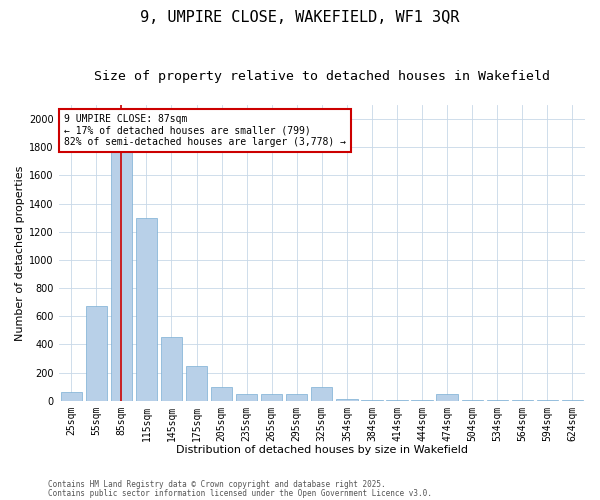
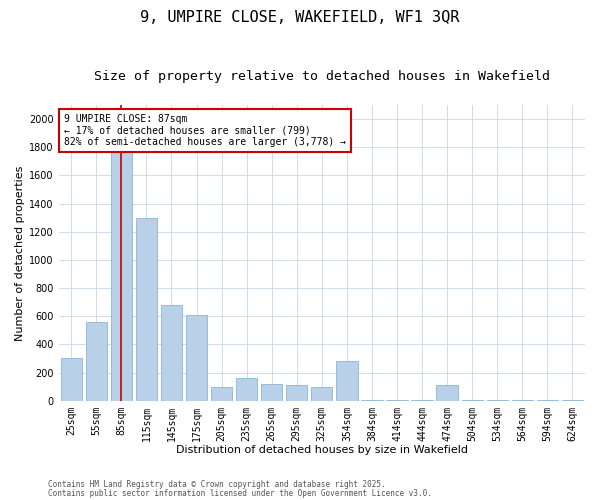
25sqm: 60 -> 300
55sqm: 670 -> 560
145sqm: 450 -> 680
175sqm: 250 -> 610
235sqm: 50 -> 160
265sqm: 50 -> 120
295sqm: 40 -> 110
354sqm: 20 -> 280
474sqm: 40 -> 110
